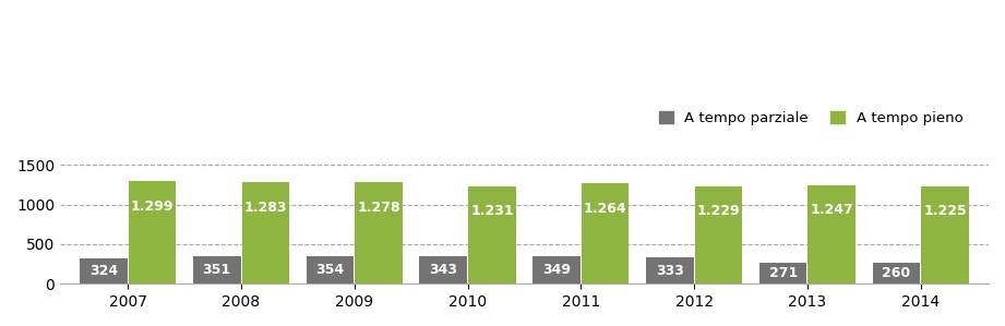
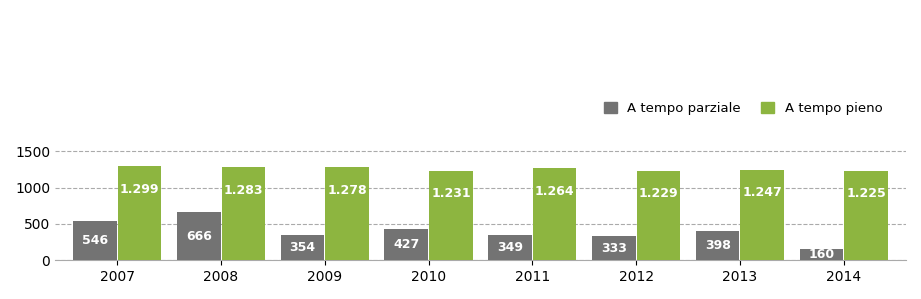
A tempo parziale/2007: 324 -> 546
A tempo parziale/2008: 351 -> 666
A tempo parziale/2010: 343 -> 427
A tempo parziale/2013: 271 -> 398
A tempo parziale/2014: 260 -> 160
